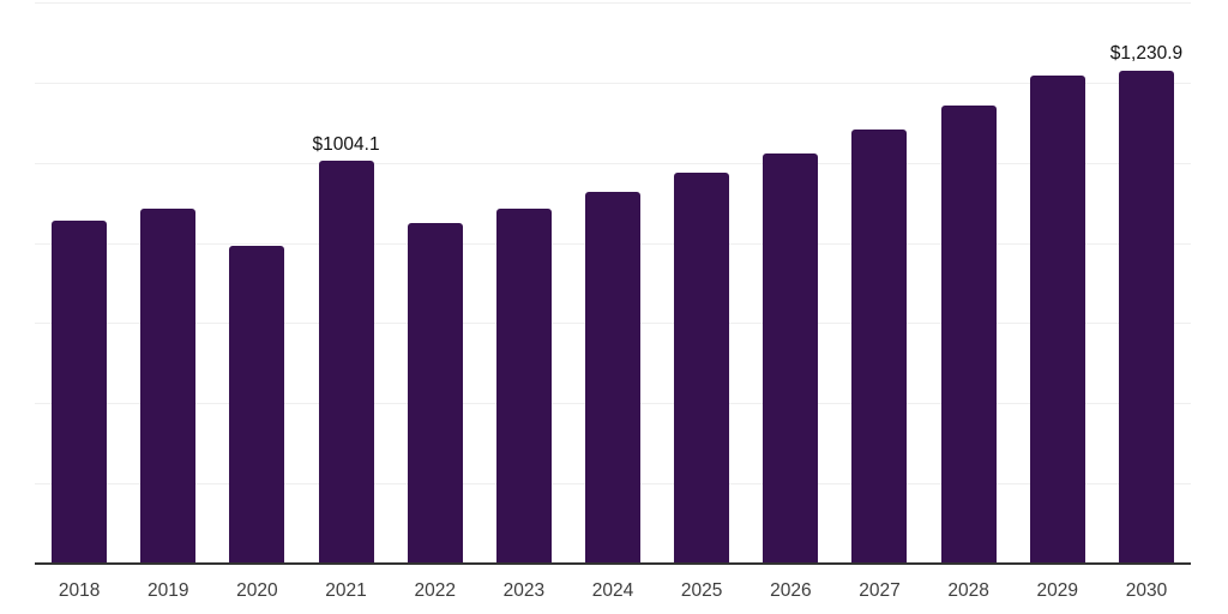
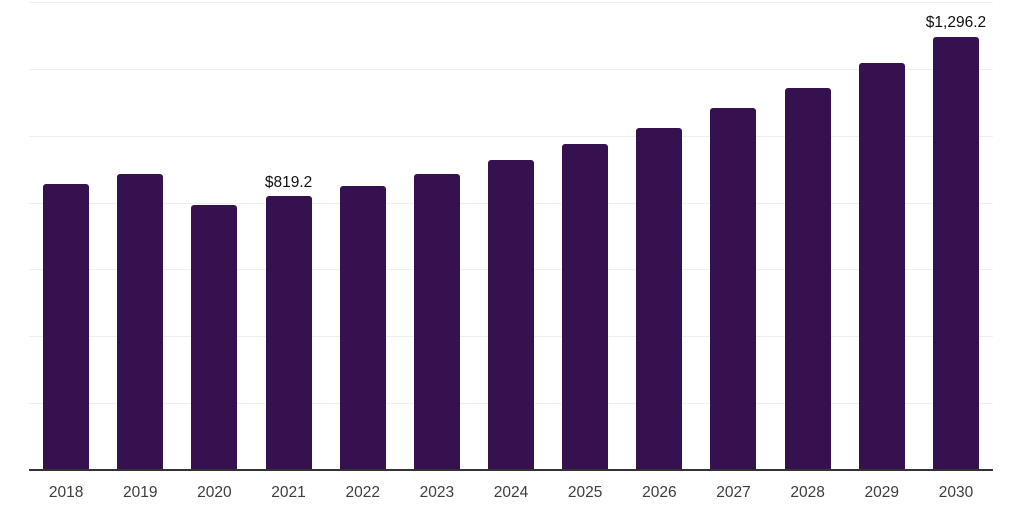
2021: $1004.1 -> $819.2
2030: $1,230.9 -> $1,296.2
